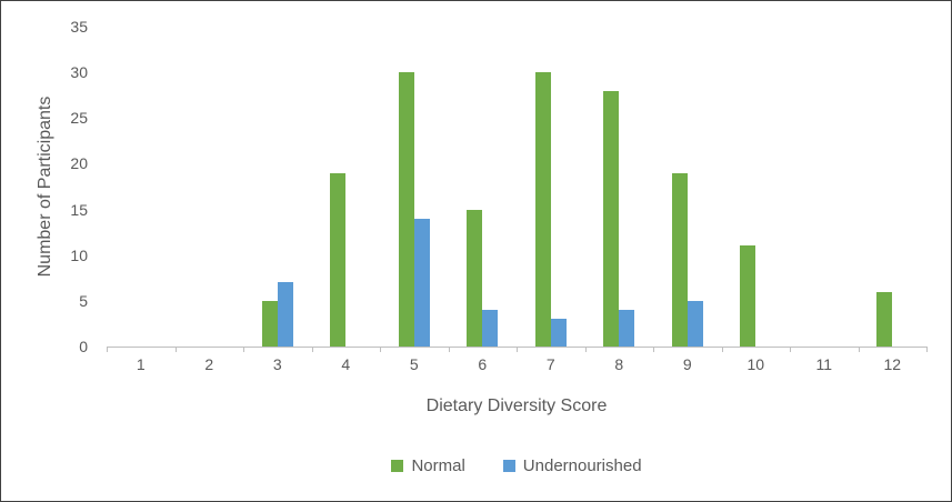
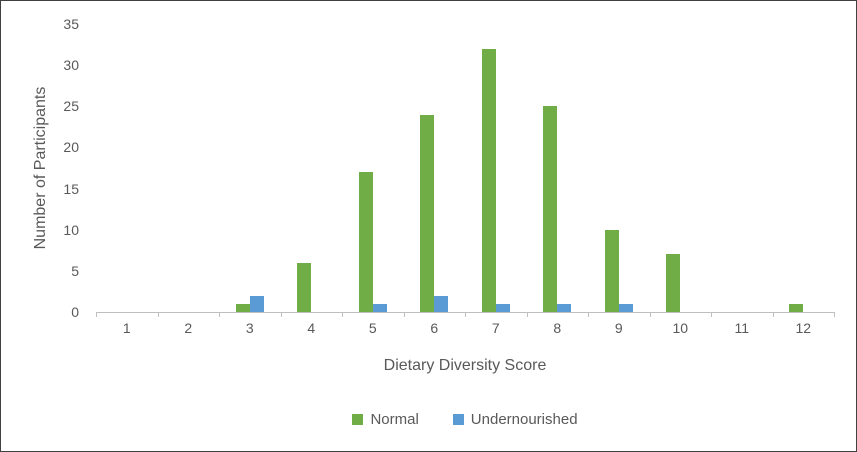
Normal/3: 5 -> 1
Undernourished/3: 7 -> 2
Normal/4: 19 -> 6
Normal/5: 30 -> 17
Undernourished/5: 14 -> 1
Normal/6: 15 -> 24
Undernourished/6: 4 -> 2
Normal/7: 30 -> 32
Undernourished/7: 3 -> 1
Normal/8: 28 -> 25
Undernourished/8: 4 -> 1
Normal/9: 19 -> 10
Undernourished/9: 5 -> 1
Normal/10: 11 -> 7
Normal/12: 6 -> 1
